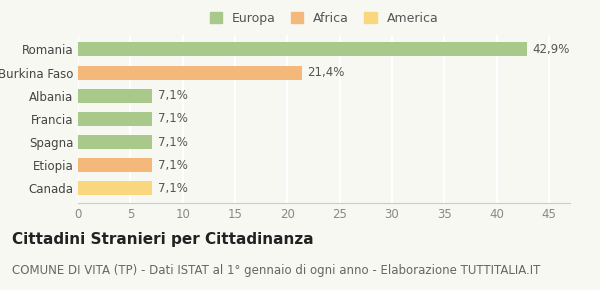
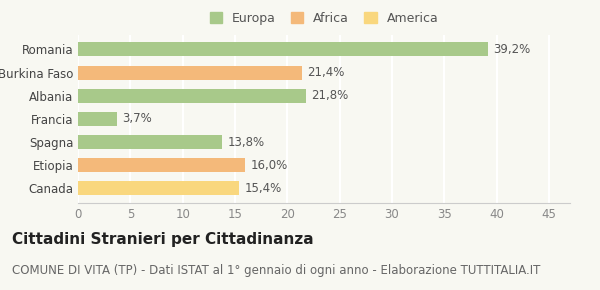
Romania: 42,9% -> 39,2%
Albania: 7,1% -> 21,8%
Francia: 7,1% -> 3,7%
Spagna: 7,1% -> 13,8%
Etiopia: 7,1% -> 16,0%
Canada: 7,1% -> 15,4%
